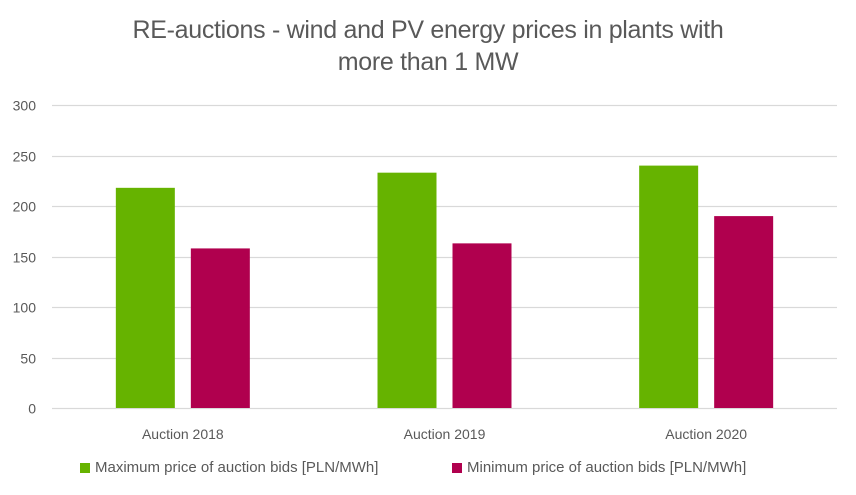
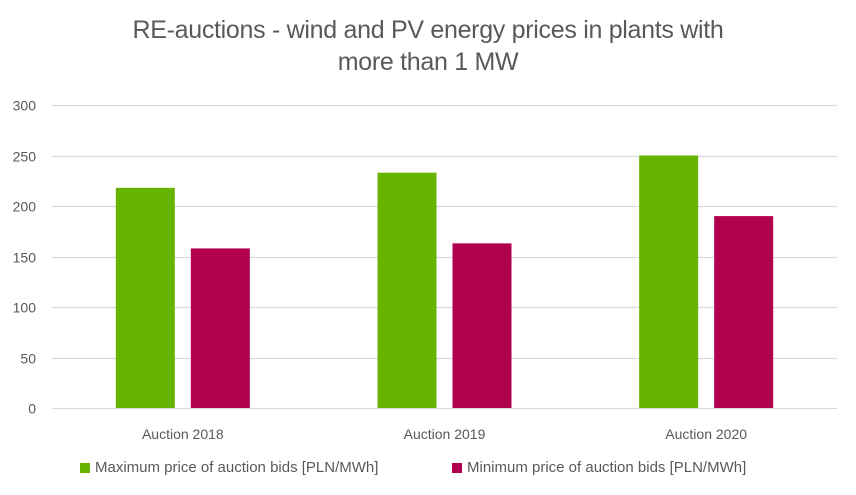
Maximum price of auction bids [PLN/MWh]/Auction 2020: 240 -> 250
